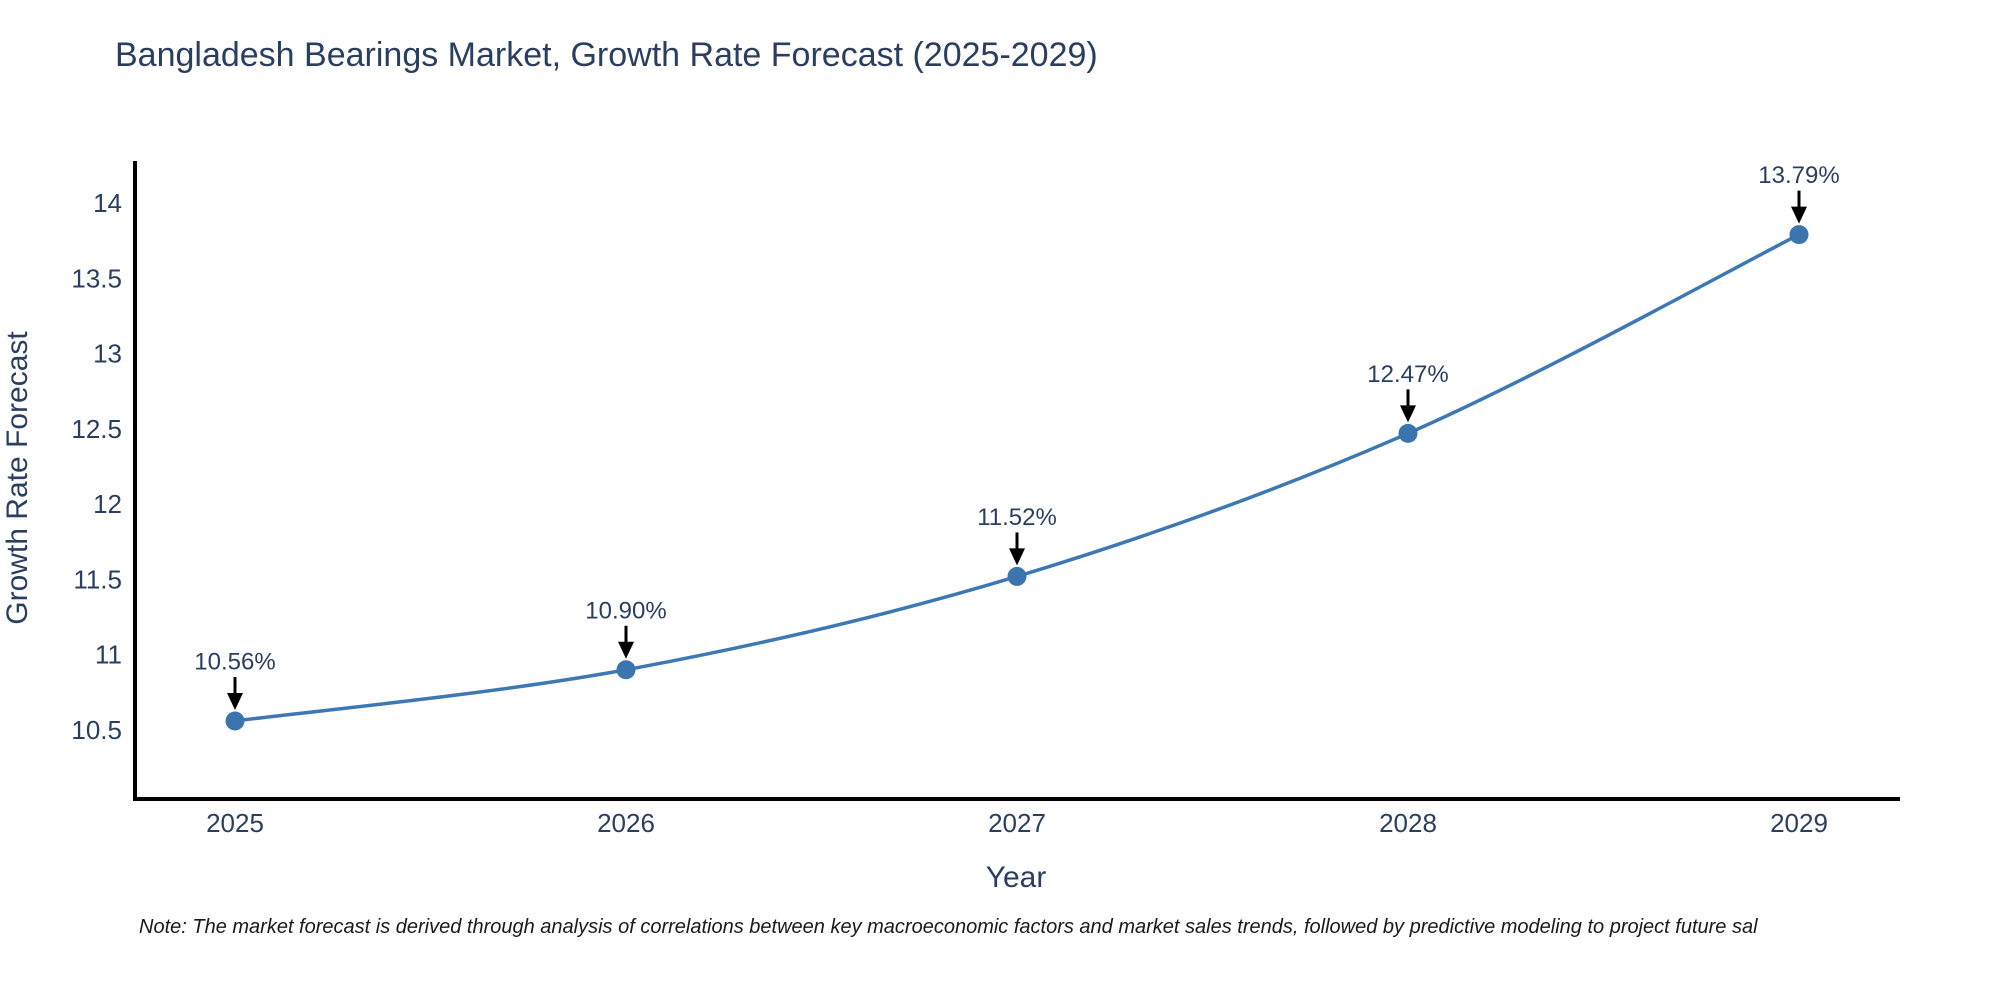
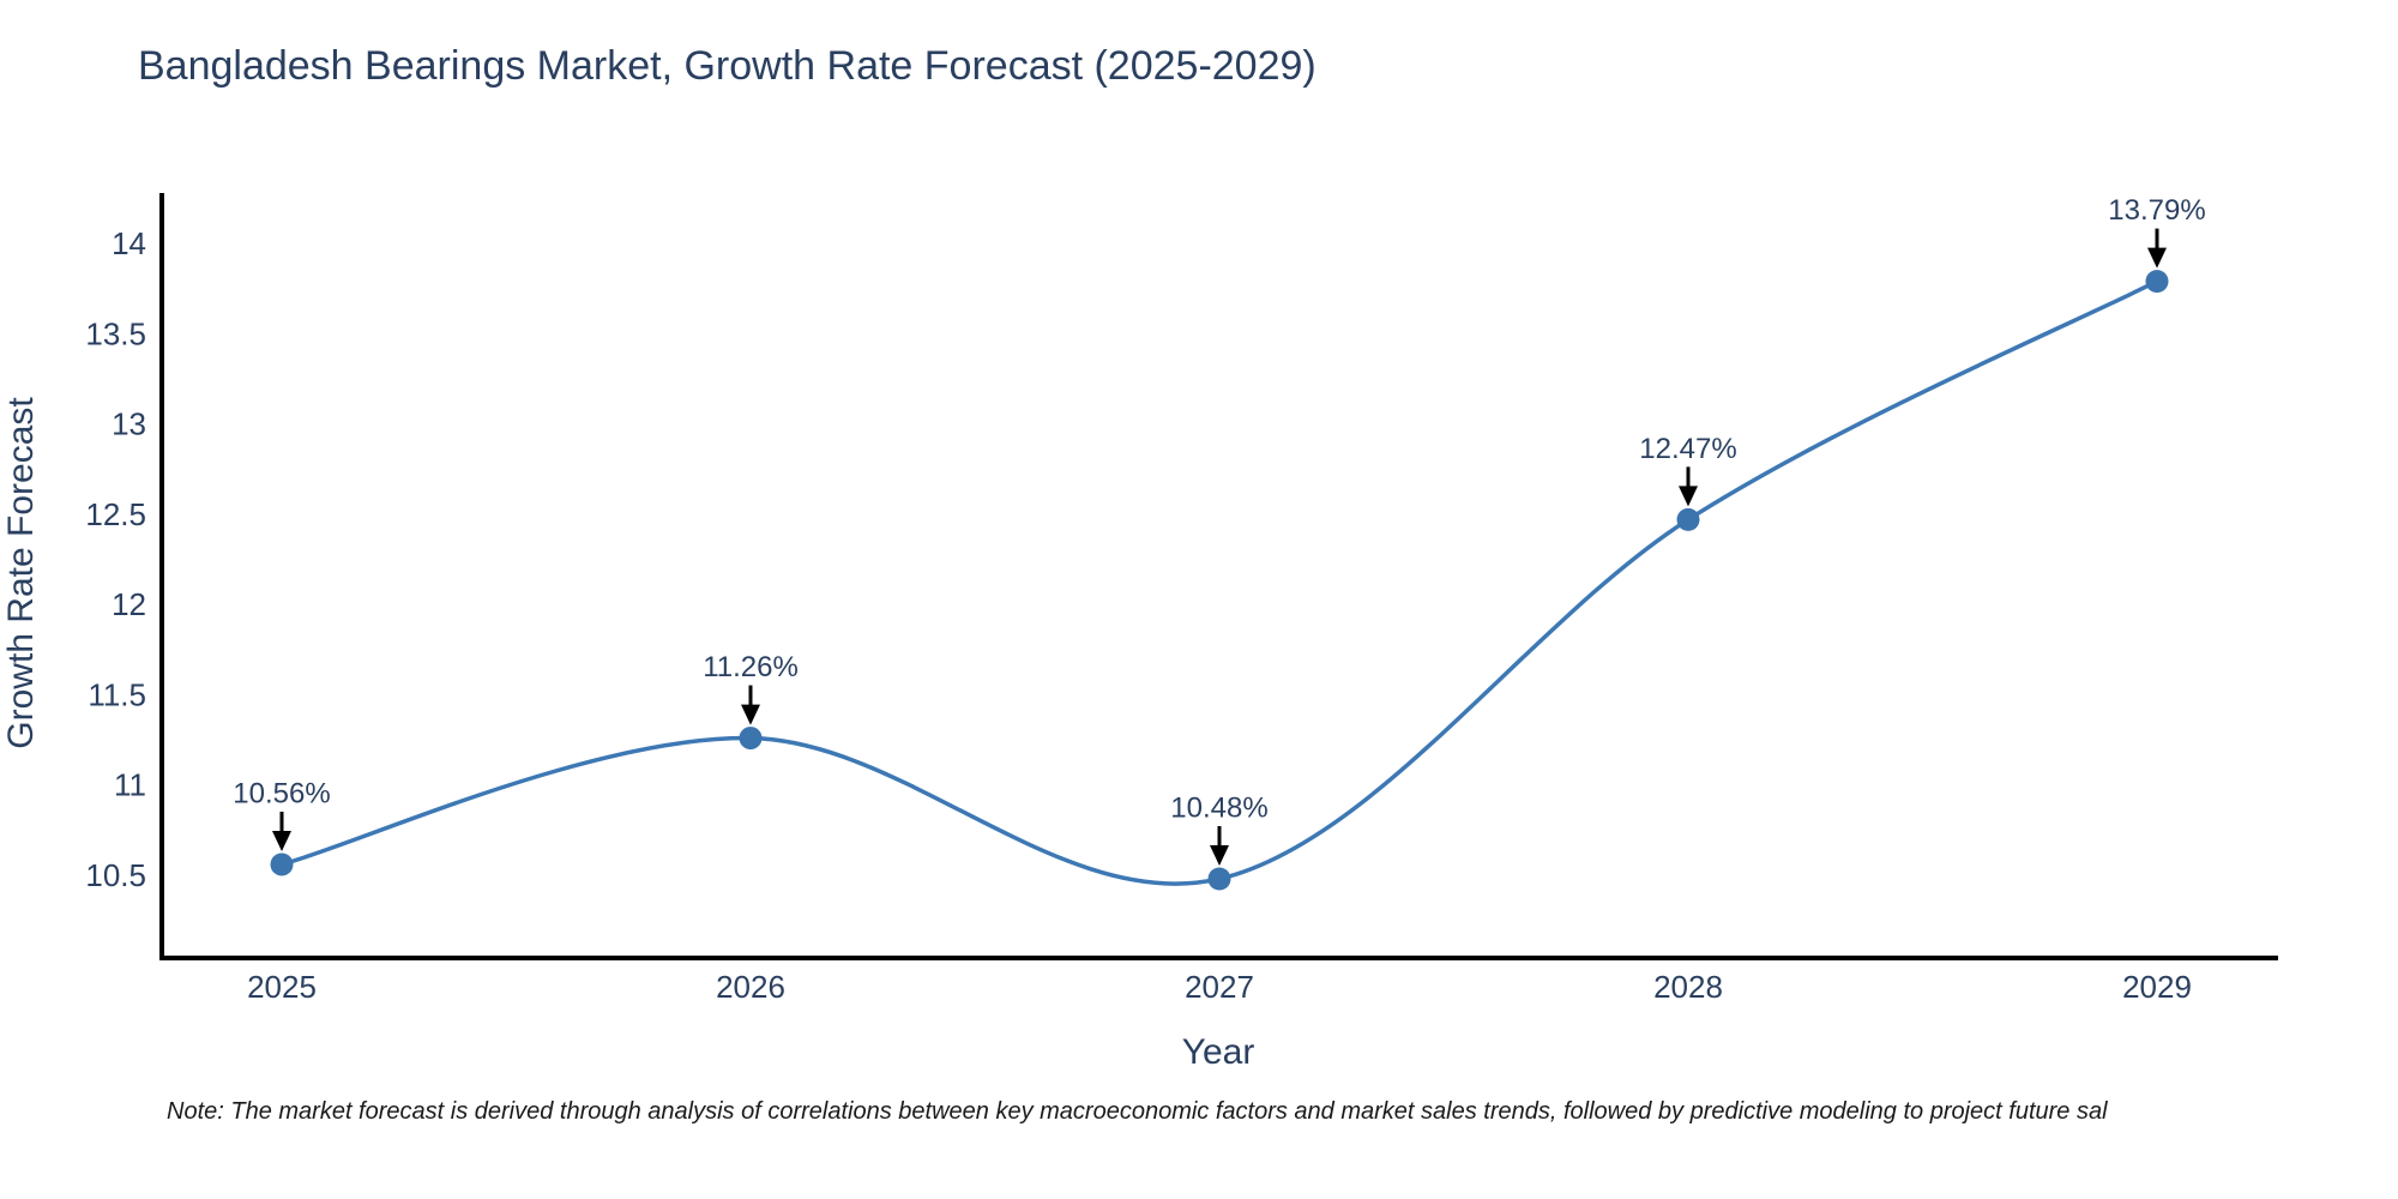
2026: 10.90% -> 11.26%
2027: 11.52% -> 10.48%
